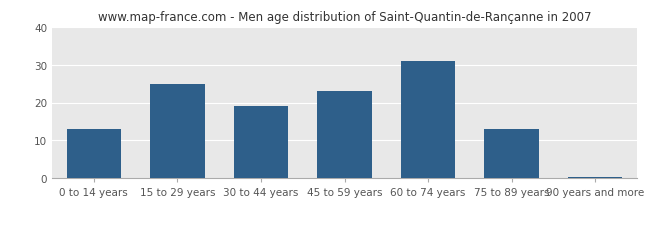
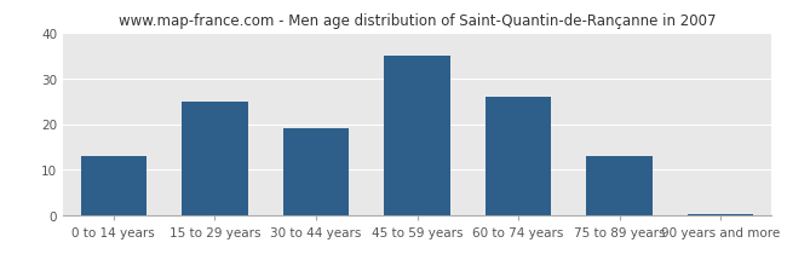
45 to 59 years: 23.0 -> 35.0
60 to 74 years: 31.0 -> 26.0
